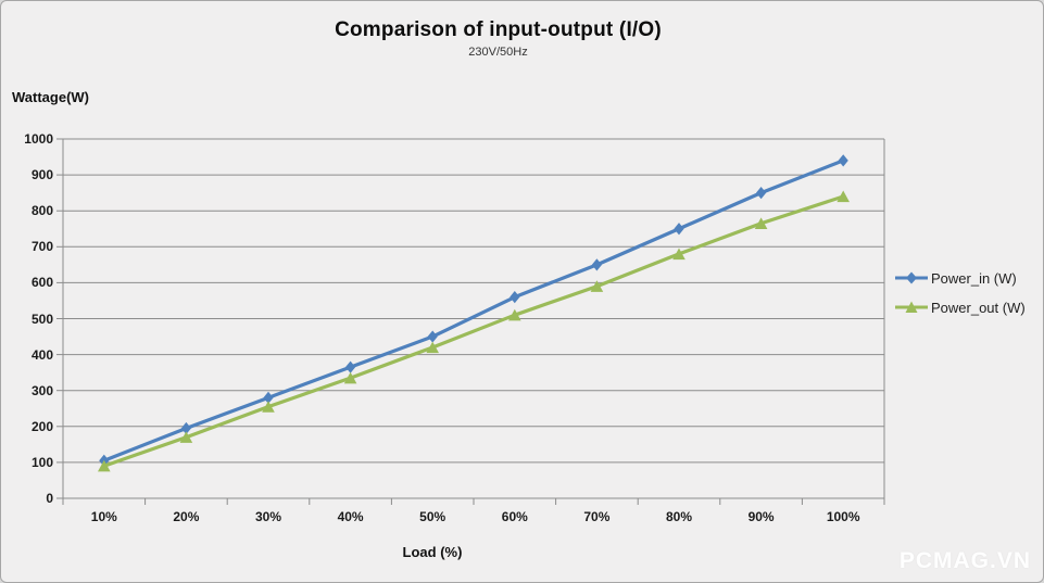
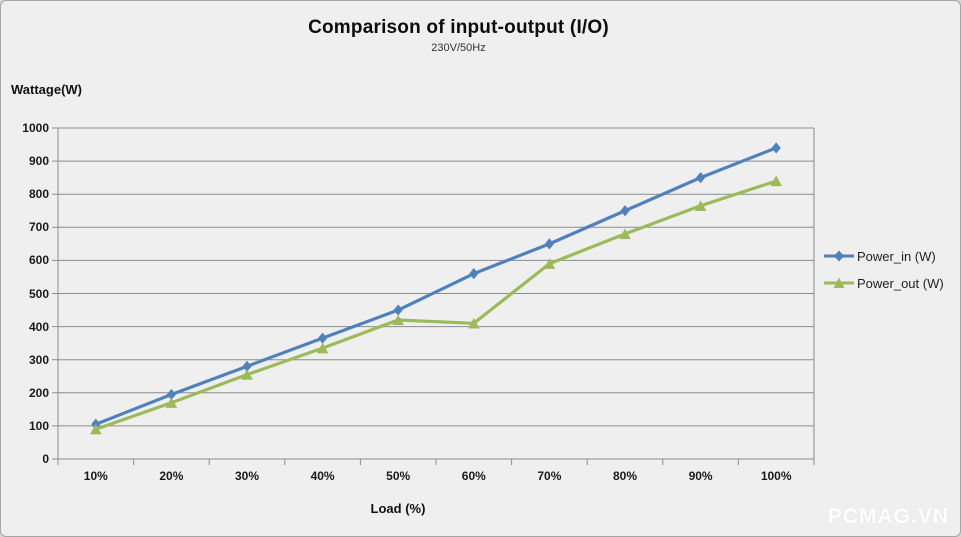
Power_out (W)/60%: 510 -> 410
